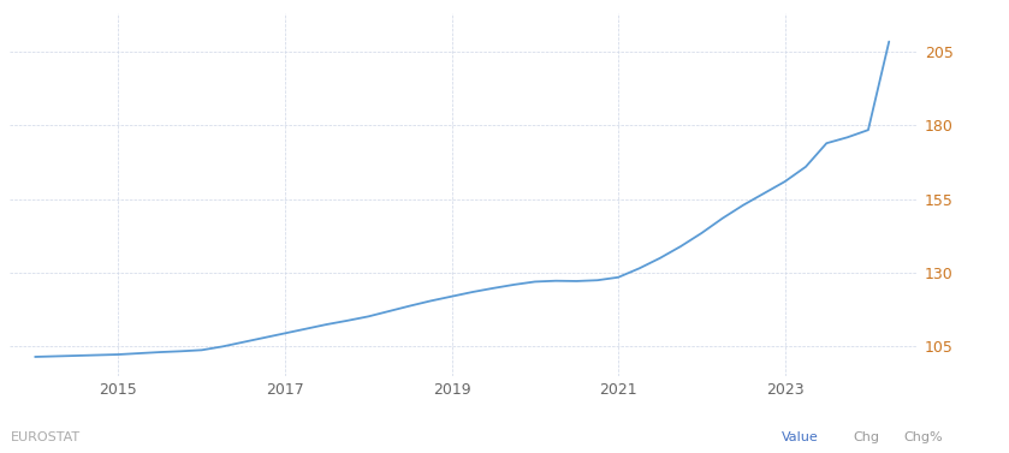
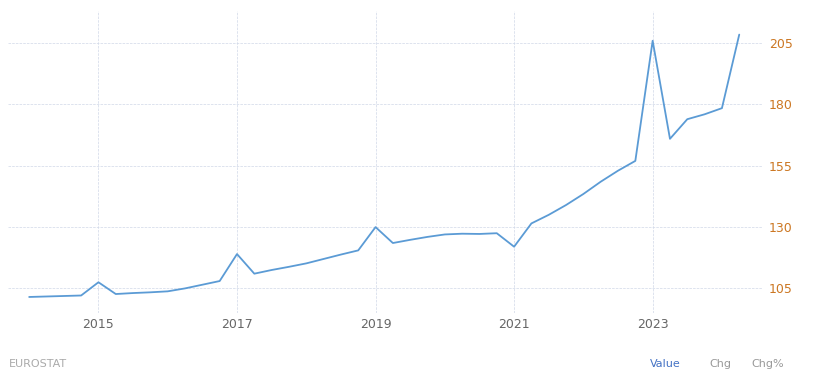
2015: 102.3 -> 107.5
2017: 109.5 -> 119.0
2019: 122.0 -> 130.0
2021: 128.5 -> 122.0
2023: 161.0 -> 206.0
